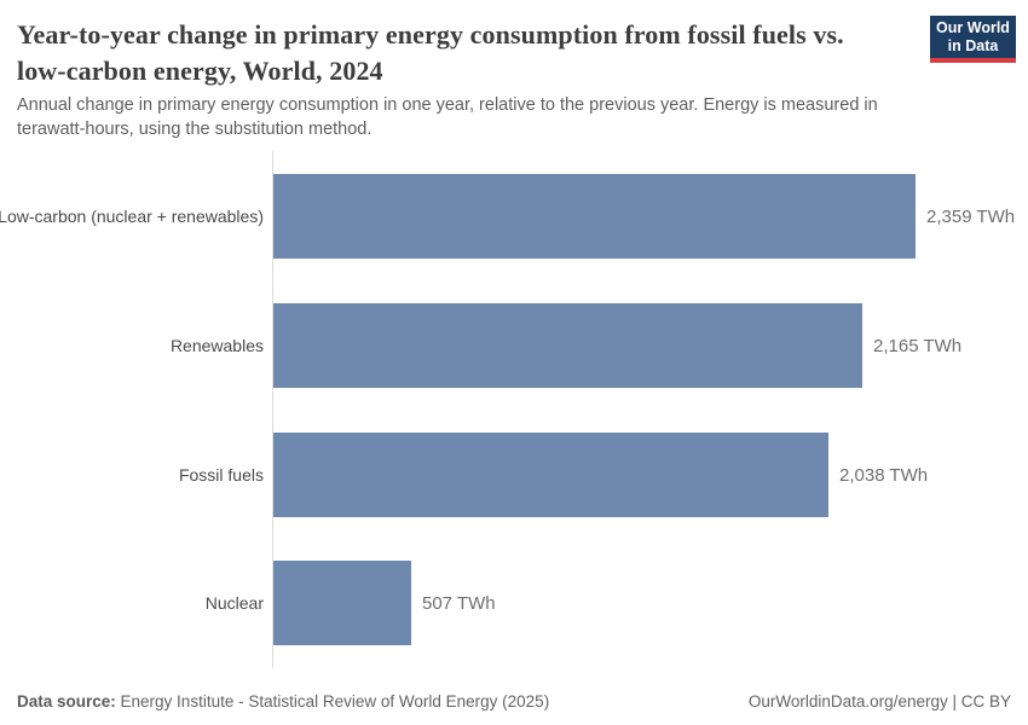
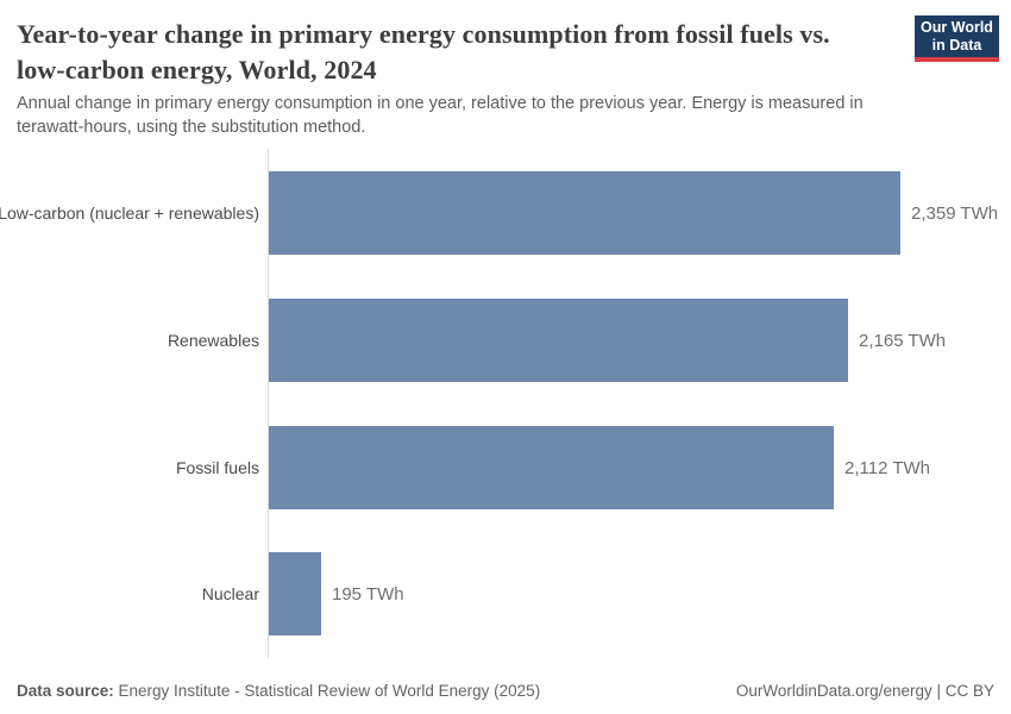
Fossil fuels: 2,038 -> 2,112
Nuclear: 507 -> 195
